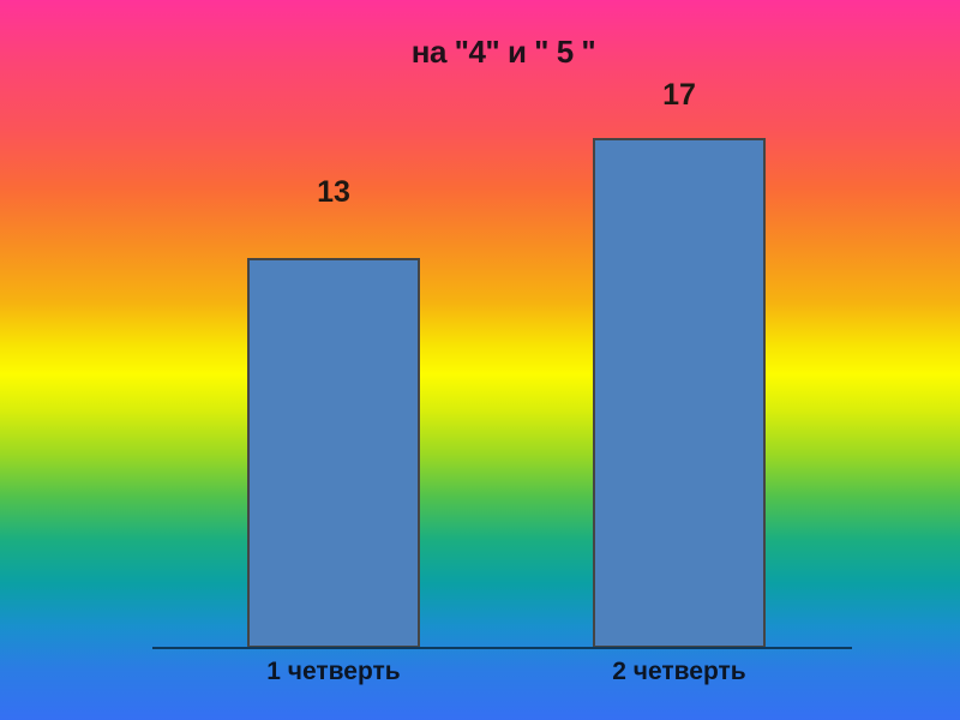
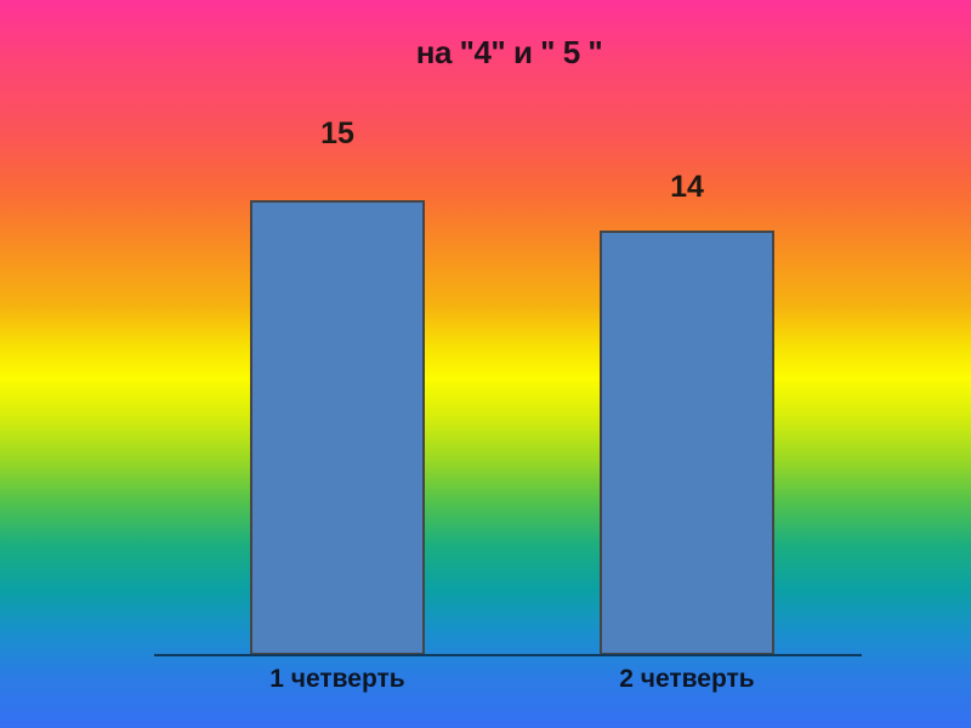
1 четверть: 13 -> 15
2 четверть: 17 -> 14
